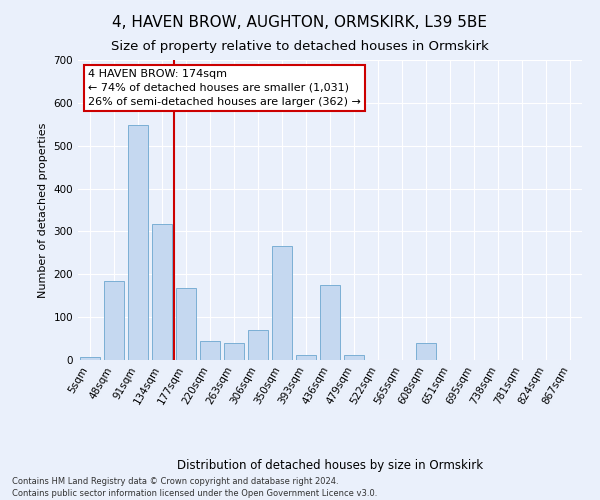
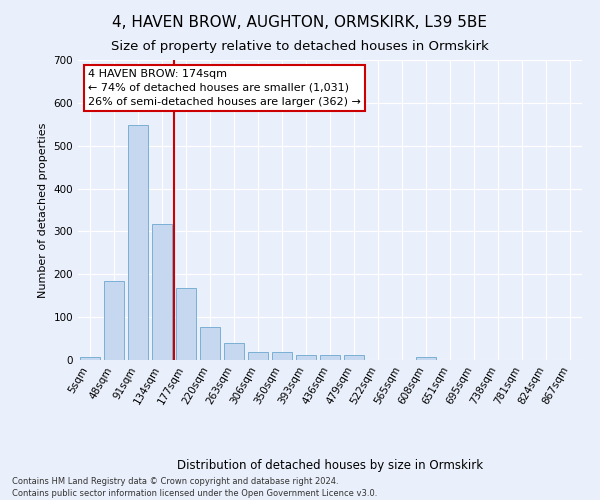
220sqm: 45 -> 77
306sqm: 70 -> 18
350sqm: 265 -> 18
436sqm: 175 -> 12
608sqm: 40 -> 8
